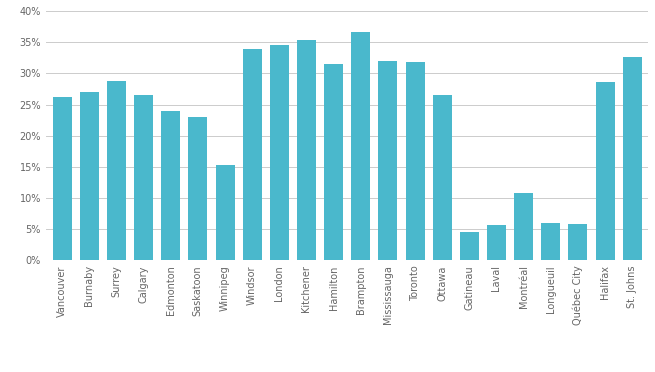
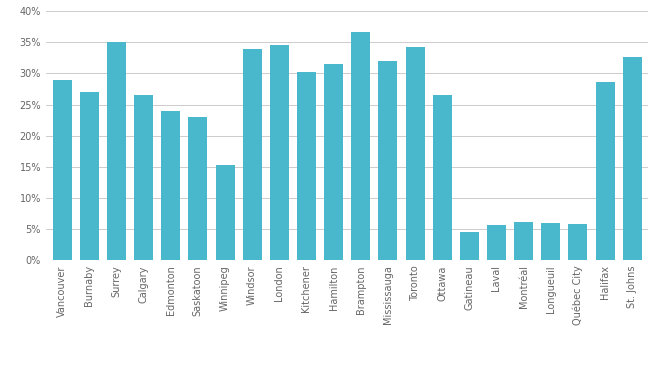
Vancouver: 26.2% -> 28.9%
Surrey: 28.8% -> 35.0%
Kitchener: 35.4% -> 30.3%
Toronto: 31.8% -> 34.2%
Montréal: 10.8% -> 6.2%
